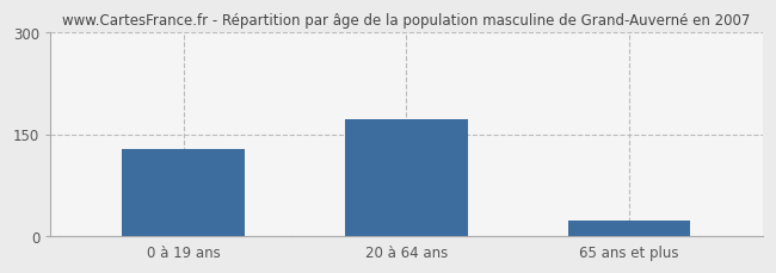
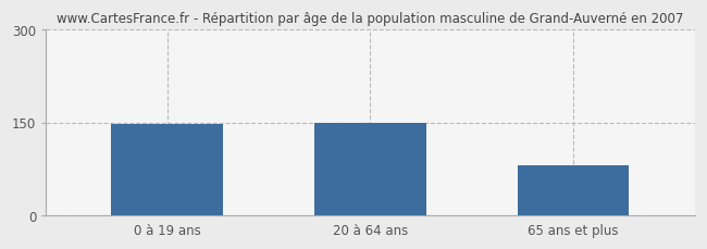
0 à 19 ans: 128 -> 148
20 à 64 ans: 172 -> 150
65 ans et plus: 22 -> 80
